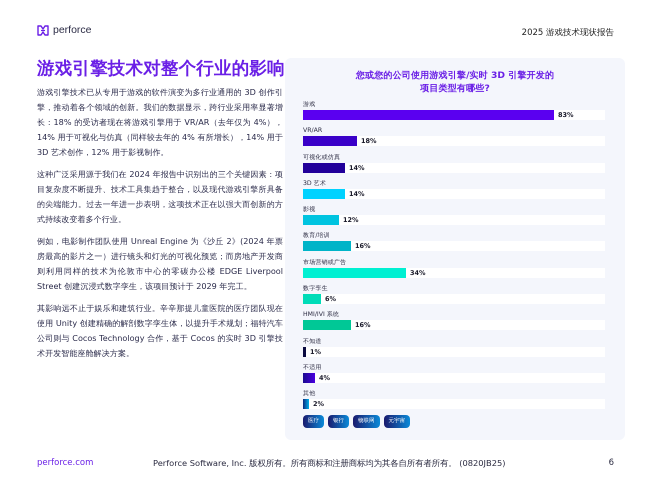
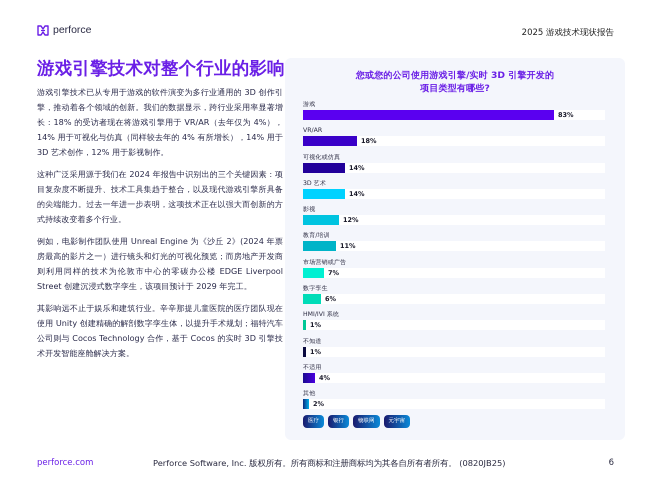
教育/培训: 16% -> 11%
市场营销或广告: 34% -> 7%
HMI/IVI 系统: 16% -> 1%
